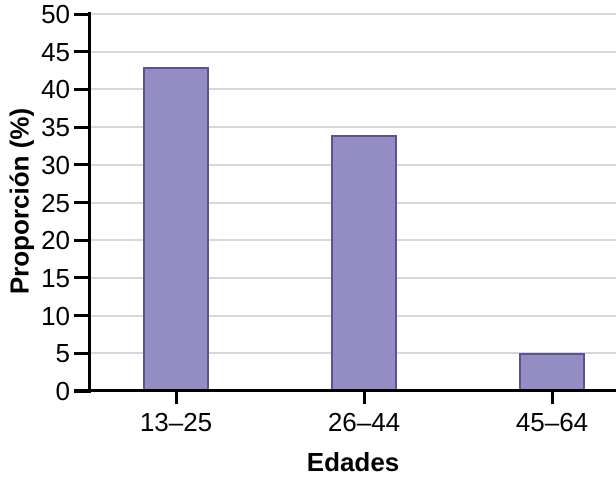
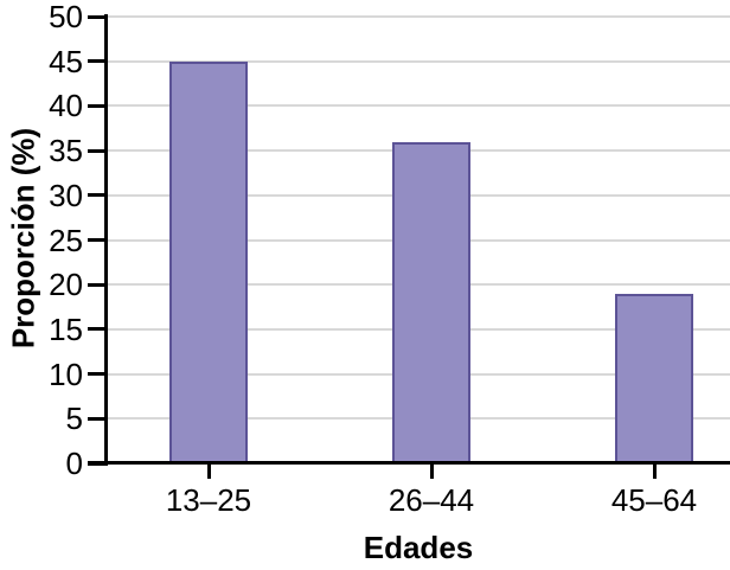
13–25: 43 -> 45
26–44: 34 -> 36
45–64: 5 -> 19
